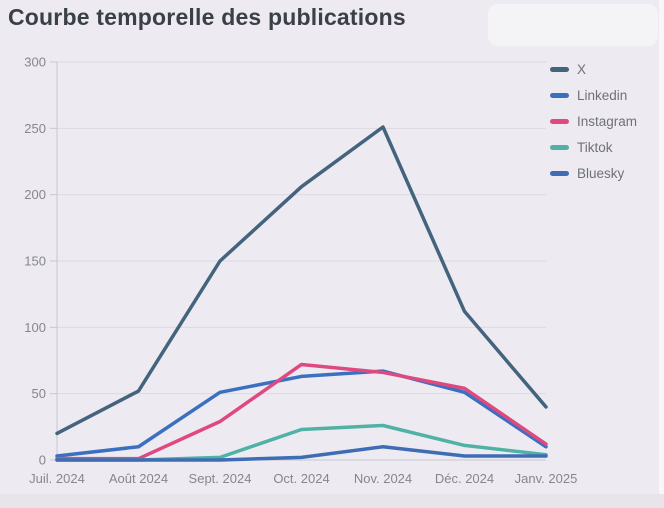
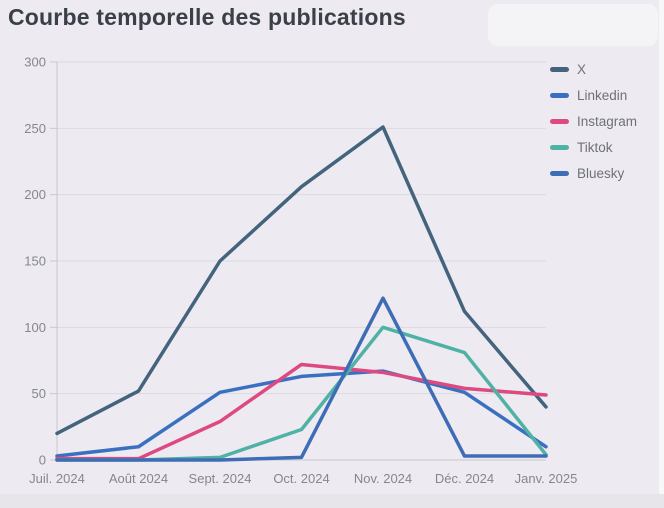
Tiktok/Nov. 2024: 26 -> 100
Bluesky/Nov. 2024: 10 -> 122
Tiktok/Déc. 2024: 11 -> 81
Instagram/Janv. 2025: 12 -> 49
